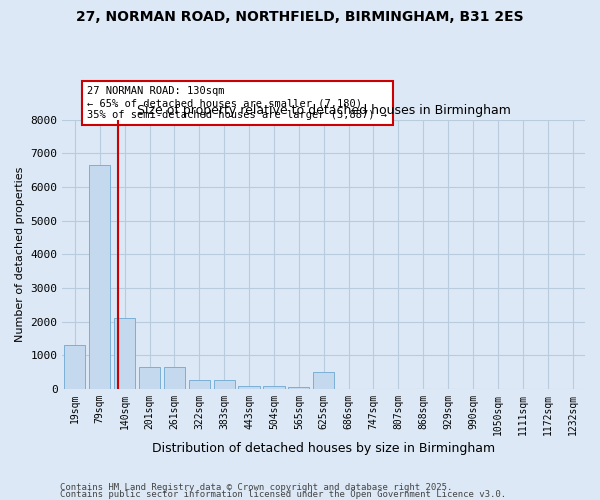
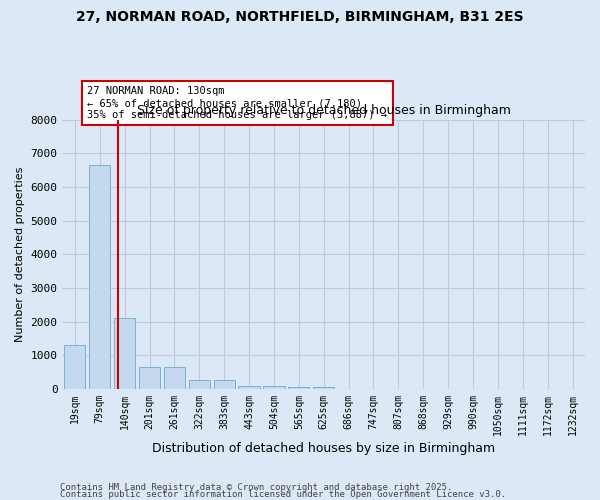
625sqm: 500 -> 50
